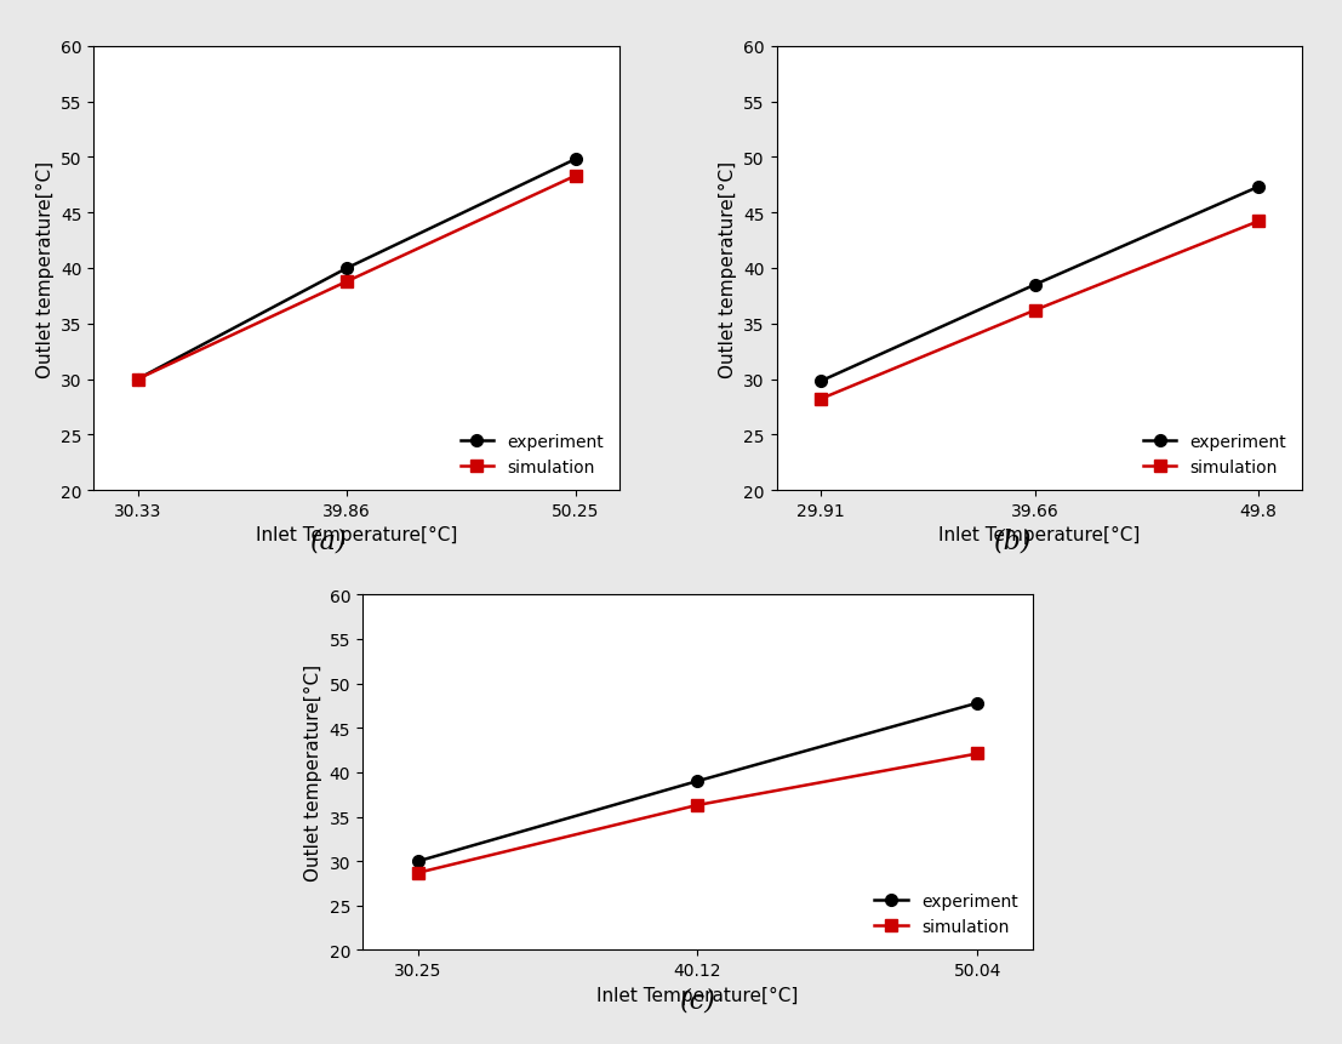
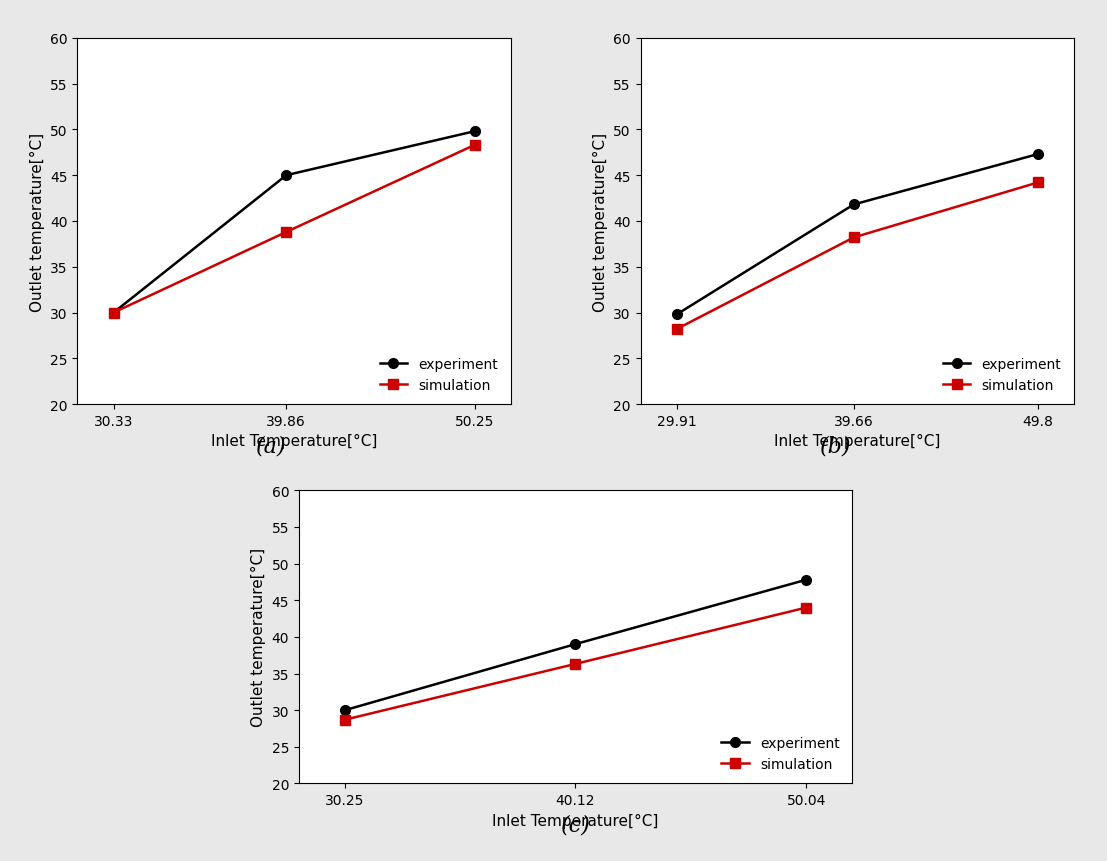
experiment/39.86: 40.0 -> 45.0
experiment/39.66: 38.5 -> 41.8
simulation/39.66: 36.2 -> 38.2
simulation/50.04: 42.1 -> 44.0
